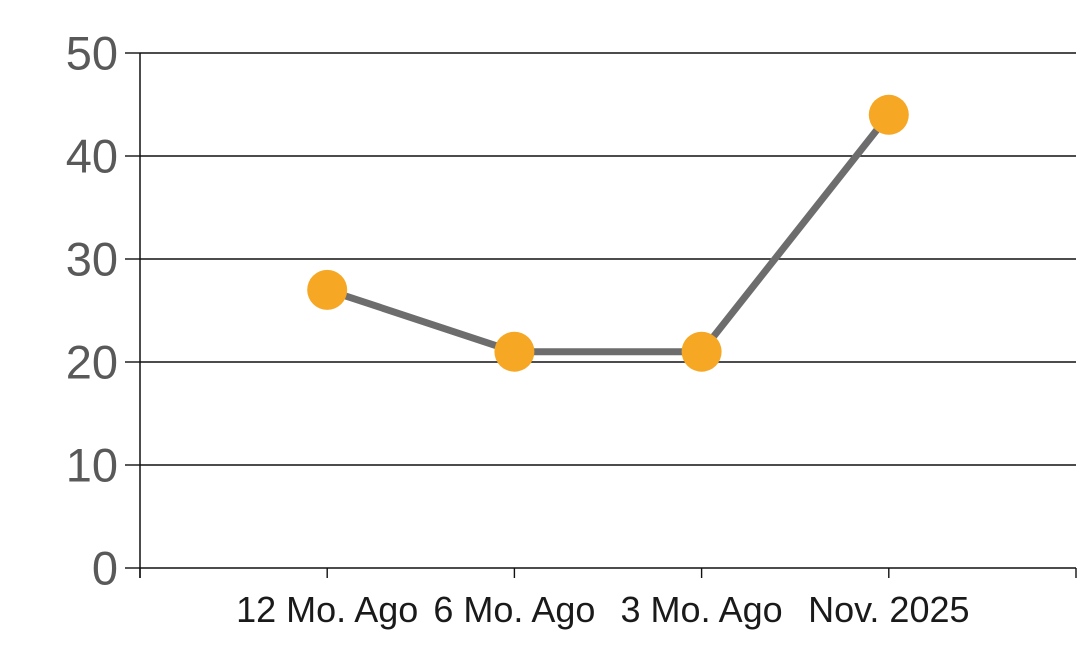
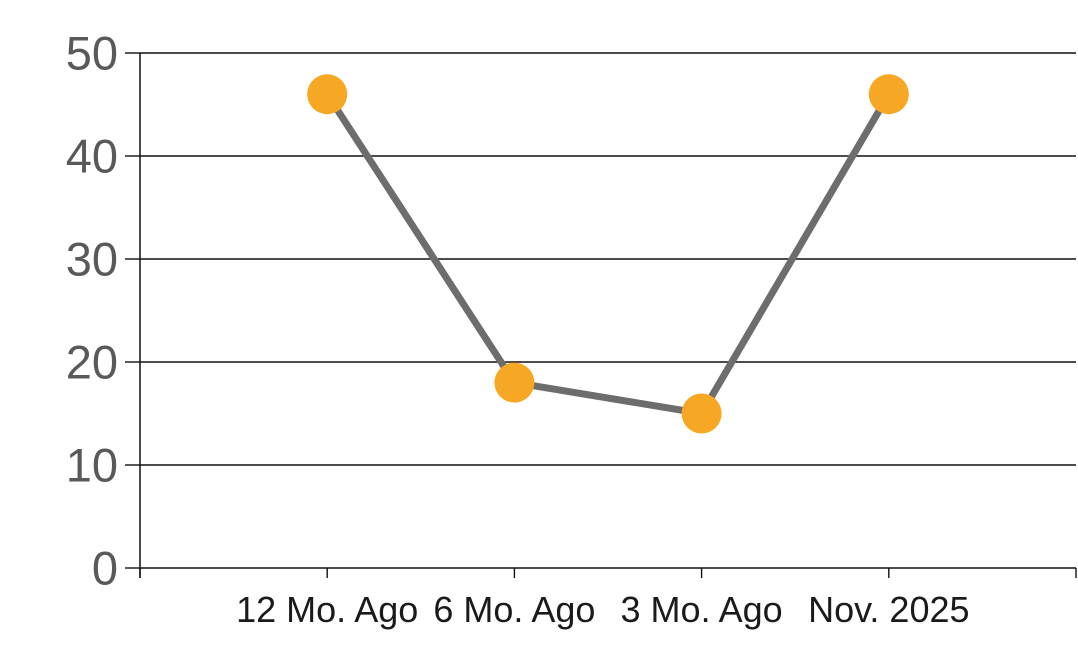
12 Mo. Ago: 27 -> 46
6 Mo. Ago: 21 -> 18
3 Mo. Ago: 21 -> 15
Nov. 2025: 44 -> 46
